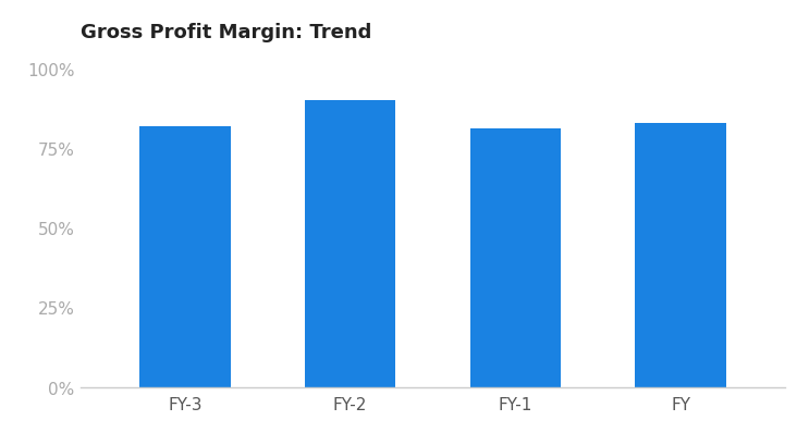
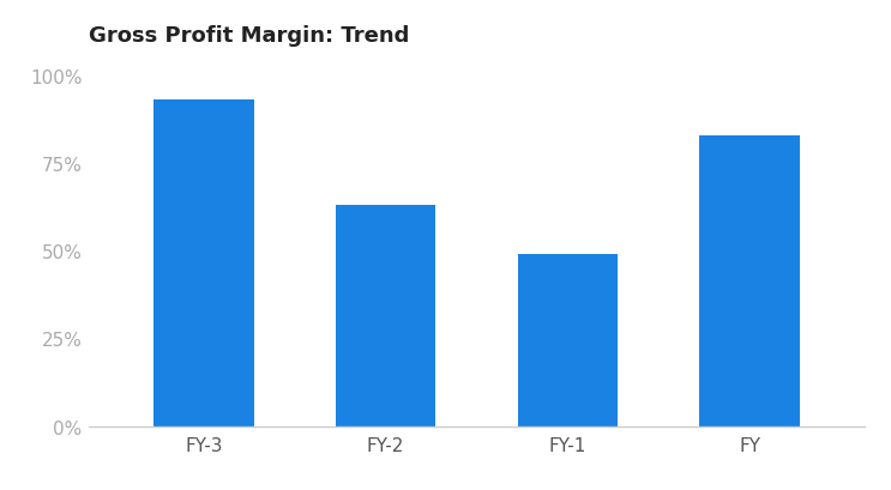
FY-3: 82% -> 93%
FY-2: 90% -> 63%
FY-1: 81% -> 49%
